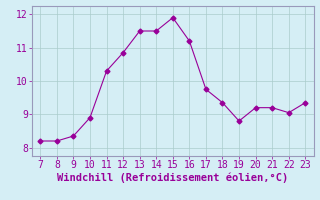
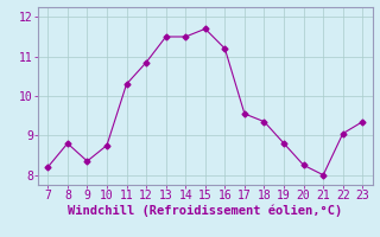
8: 8.20 -> 8.80
10: 8.90 -> 8.75
15: 11.90 -> 11.70
17: 9.75 -> 9.55
20: 9.20 -> 8.25
21: 9.20 -> 8.00
